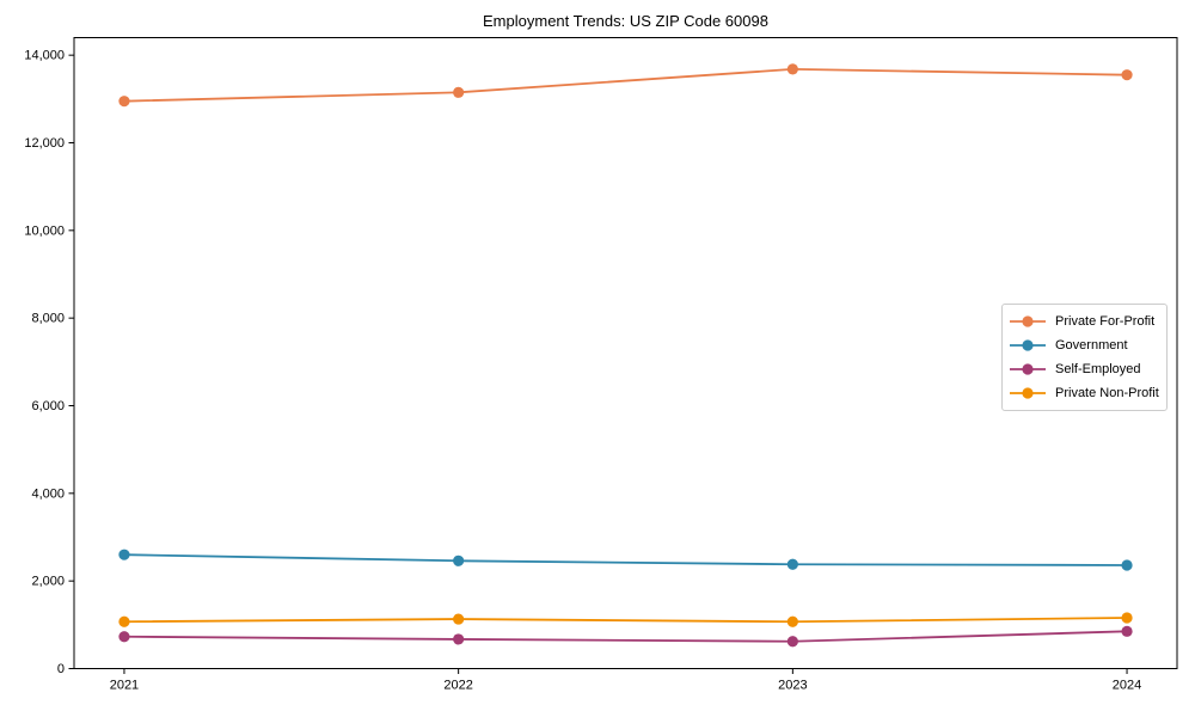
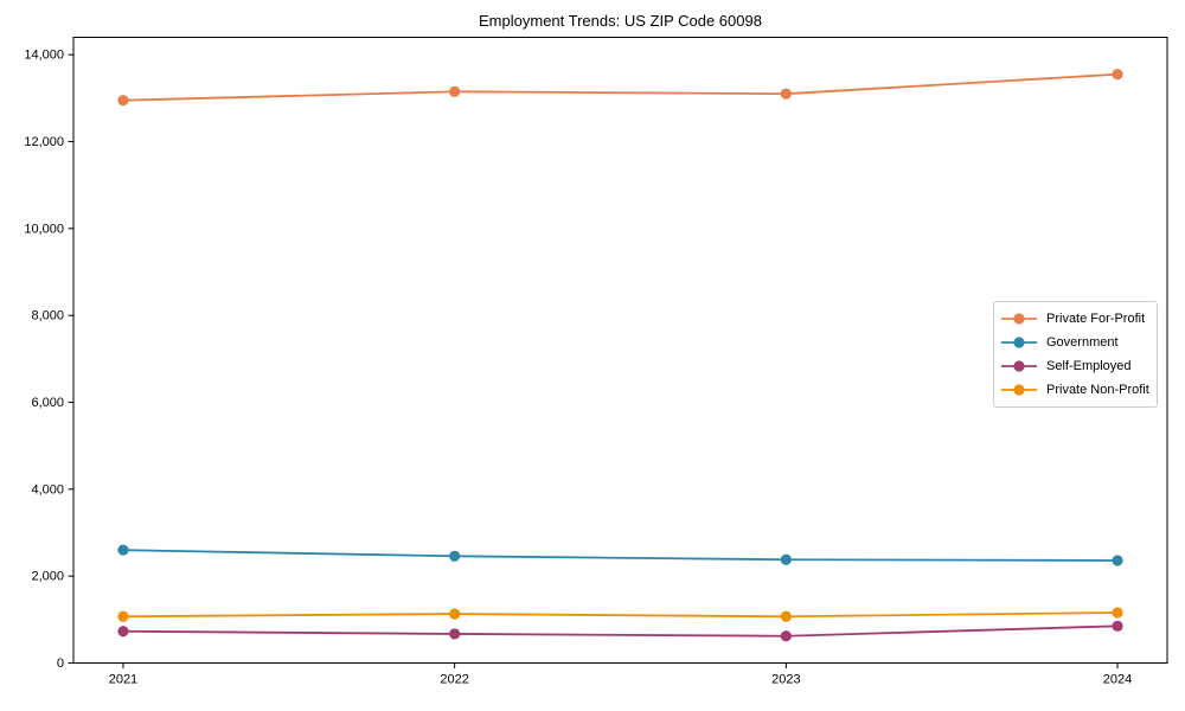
Private For-Profit/2023: 13700 -> 13100
